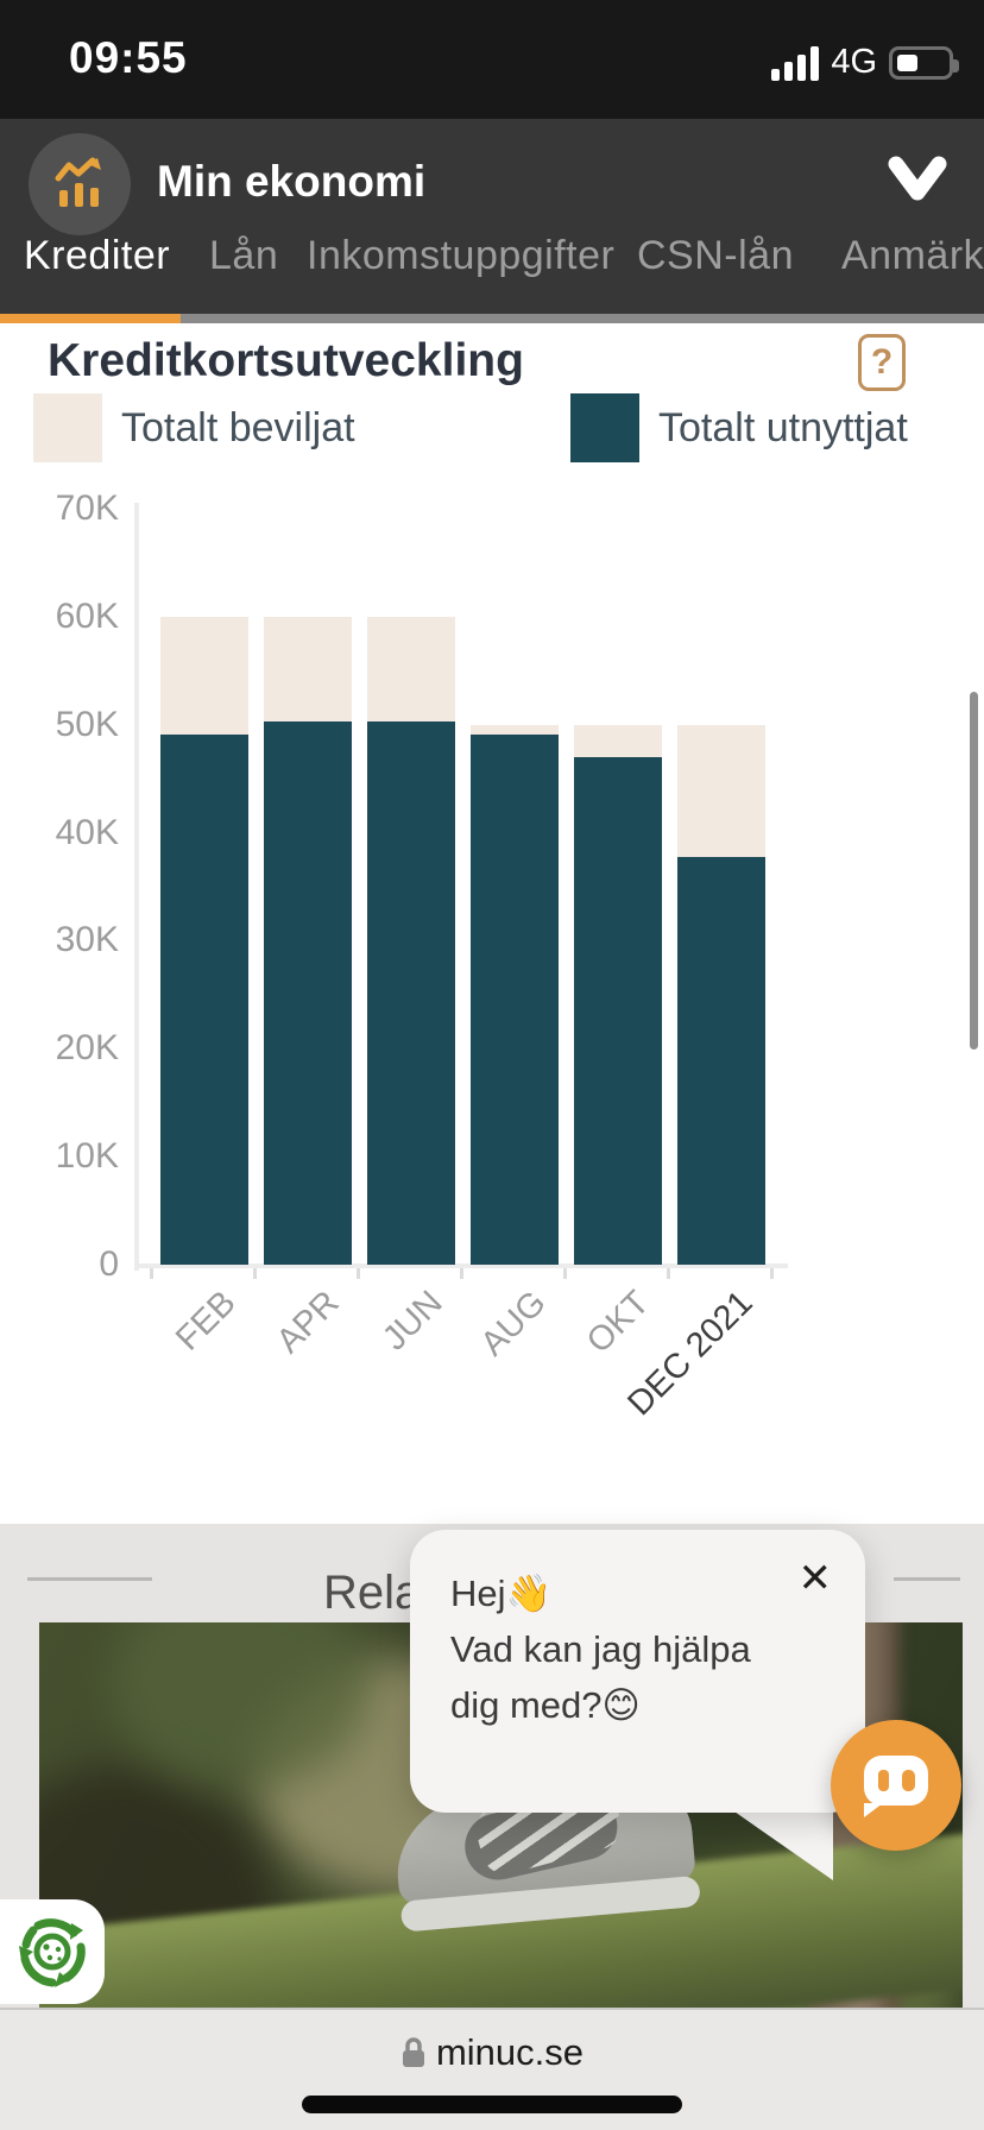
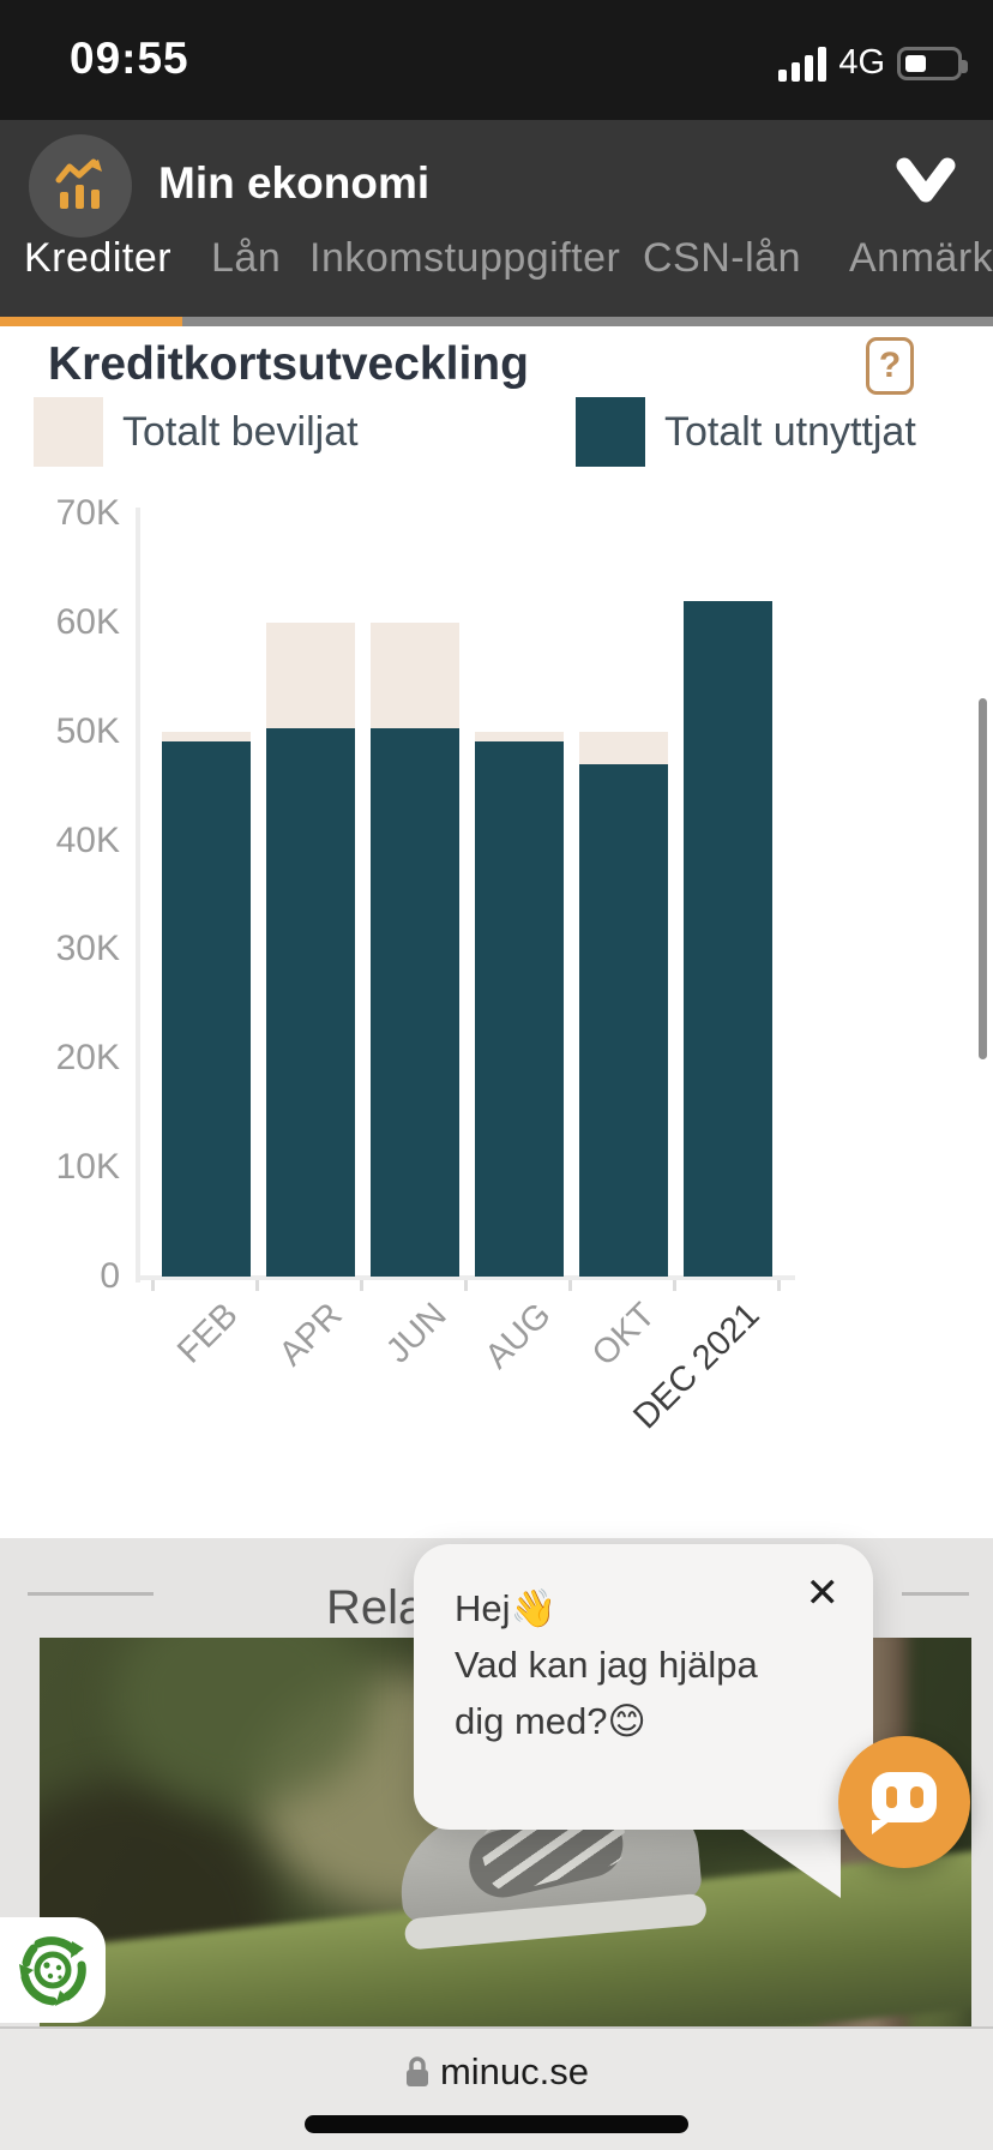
Totalt beviljat/FEB: 60K -> 50K
Totalt utnyttjat/DEC 2021: 38K -> 62K
